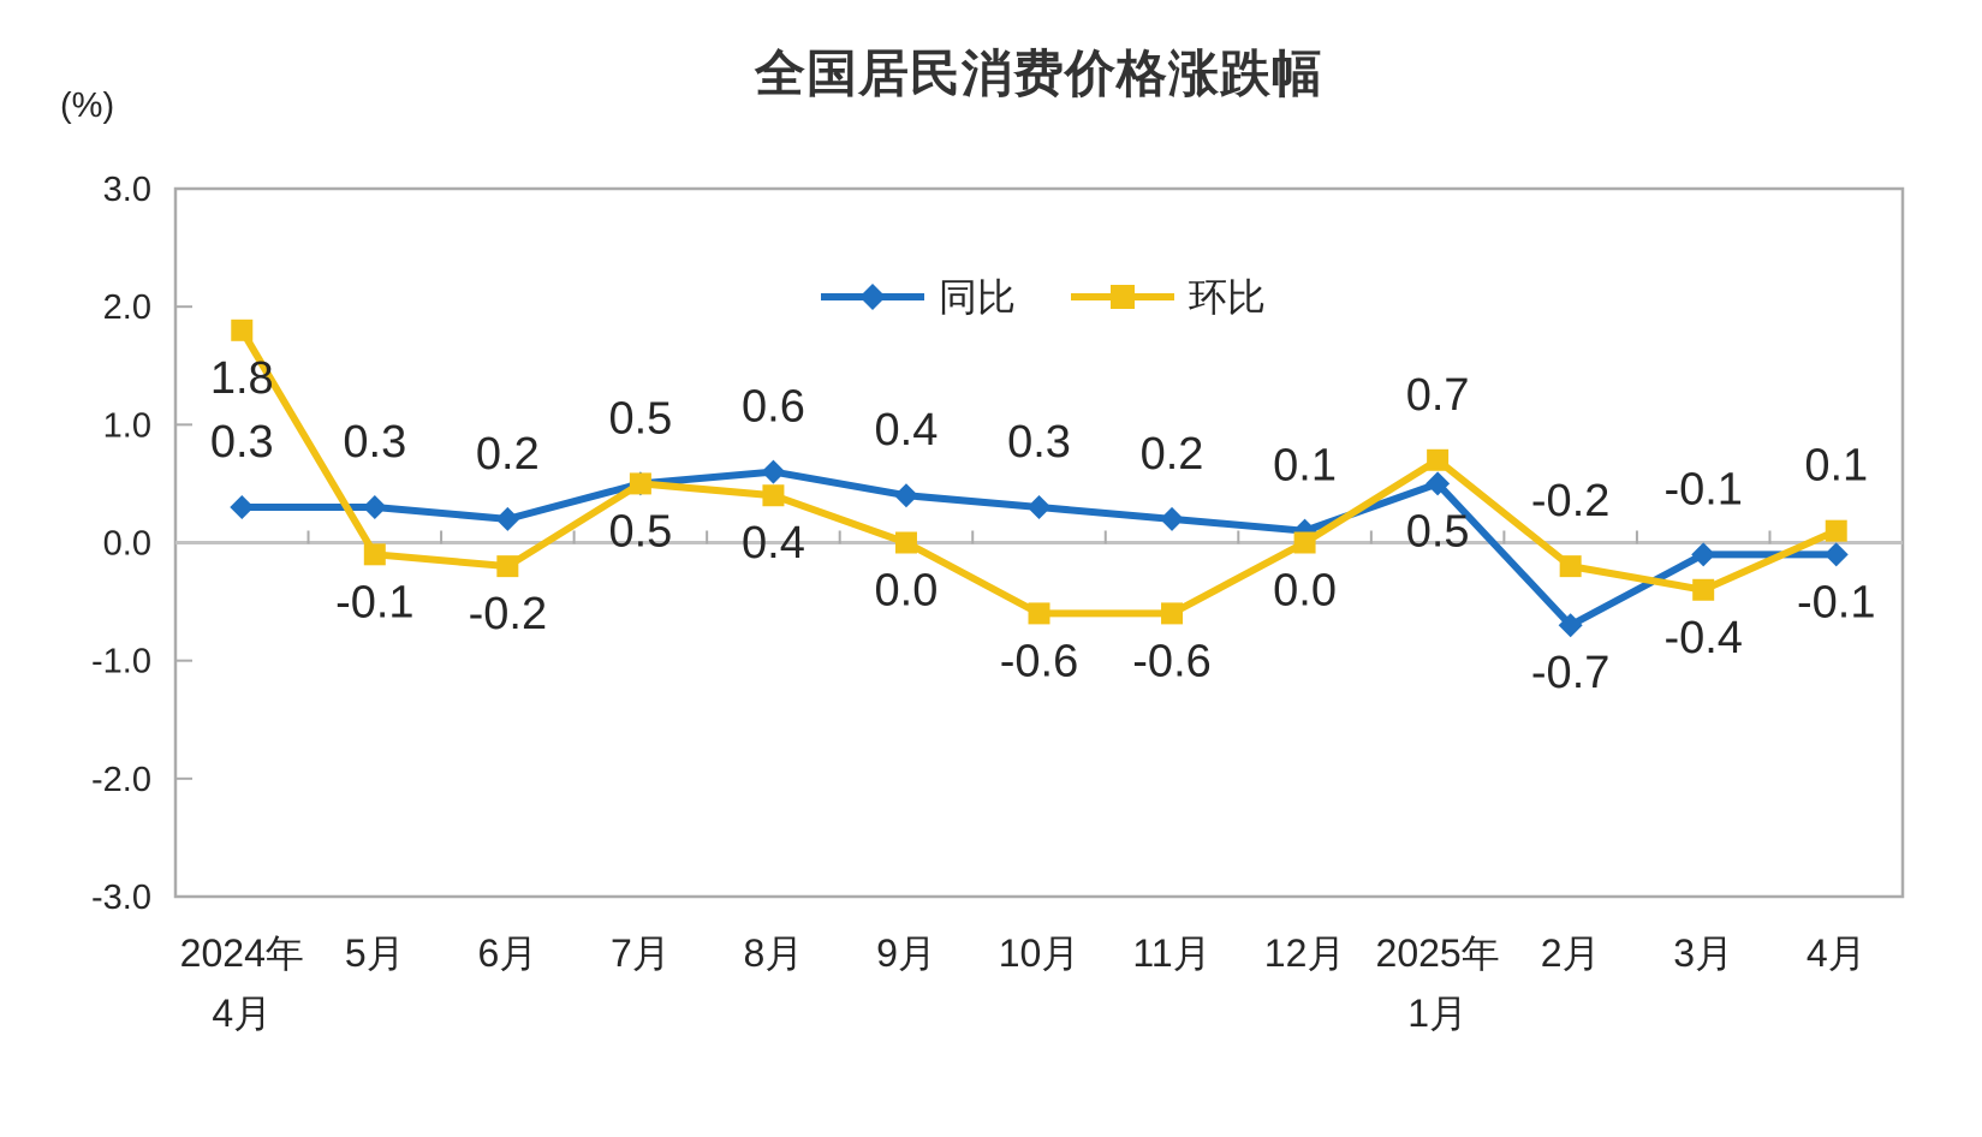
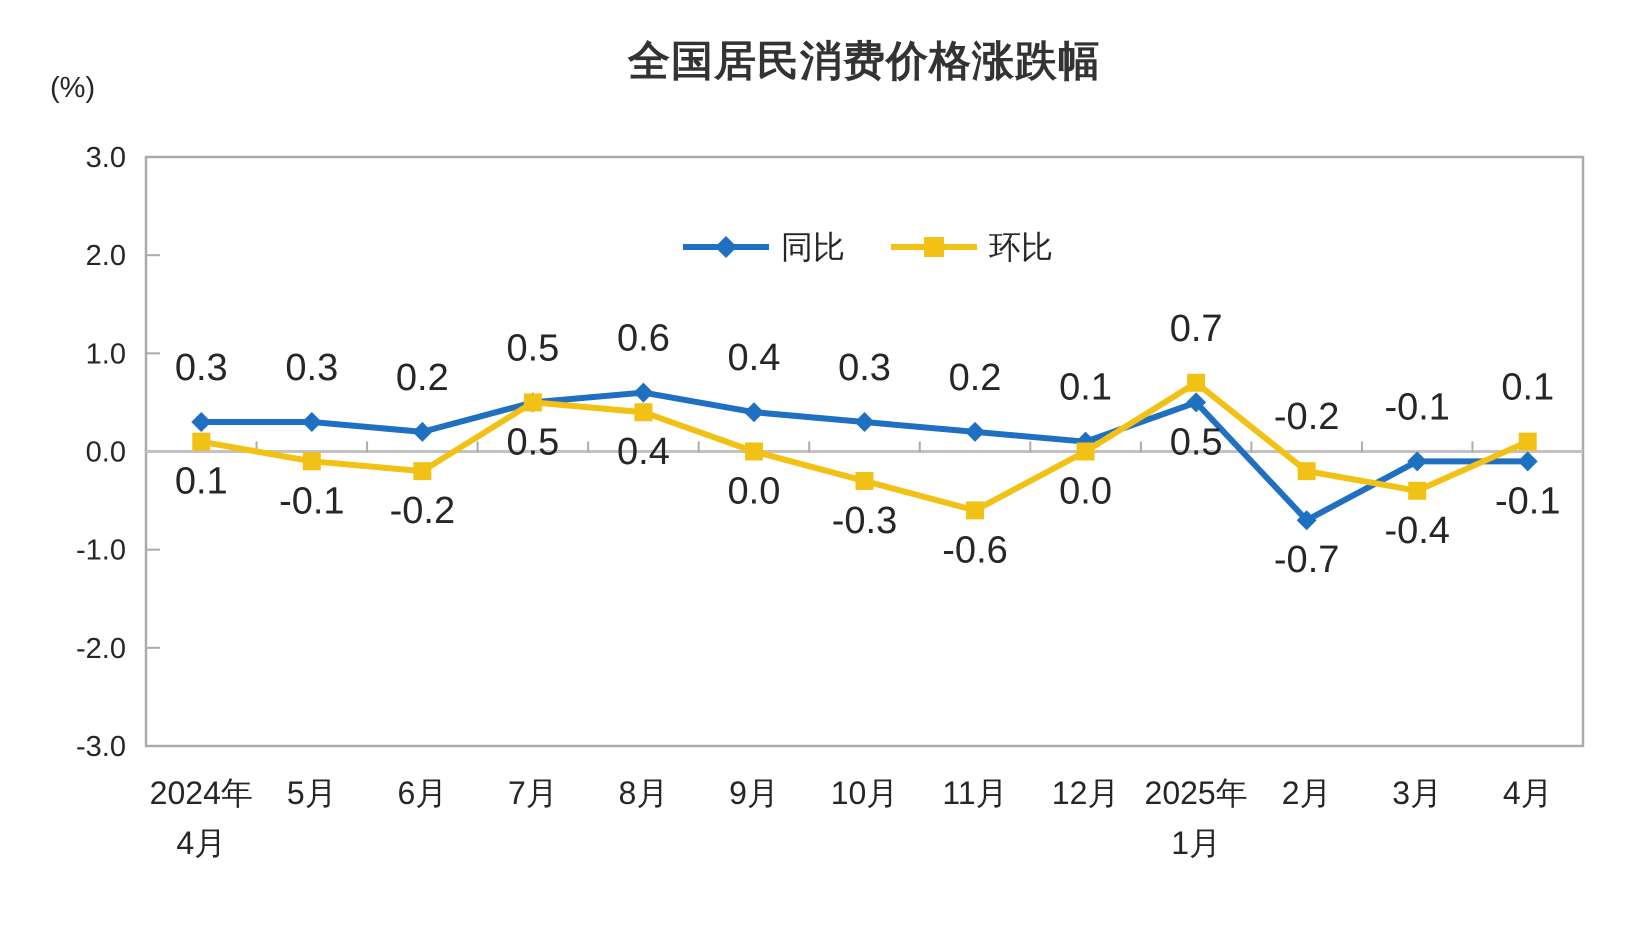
环比/2024年4月: 1.8 -> 0.1
环比/10月: -0.6 -> -0.3
